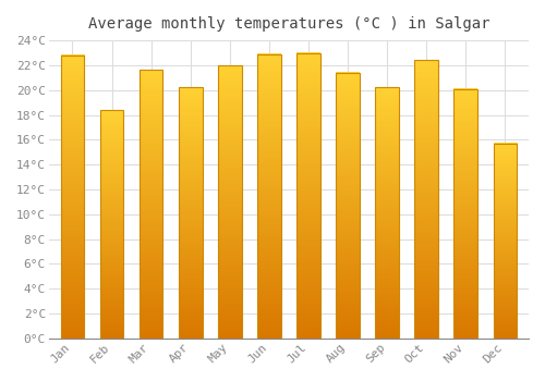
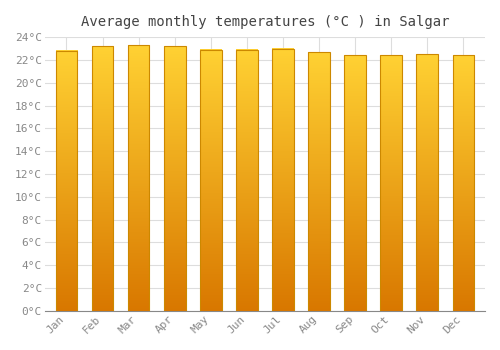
Feb: 18.4°C -> 23.2°C
Mar: 21.6°C -> 23.3°C
Apr: 20.2°C -> 23.2°C
May: 22.0°C -> 22.9°C
Aug: 21.4°C -> 22.7°C
Sep: 20.2°C -> 22.4°C
Nov: 20.1°C -> 22.5°C
Dec: 15.7°C -> 22.4°C
